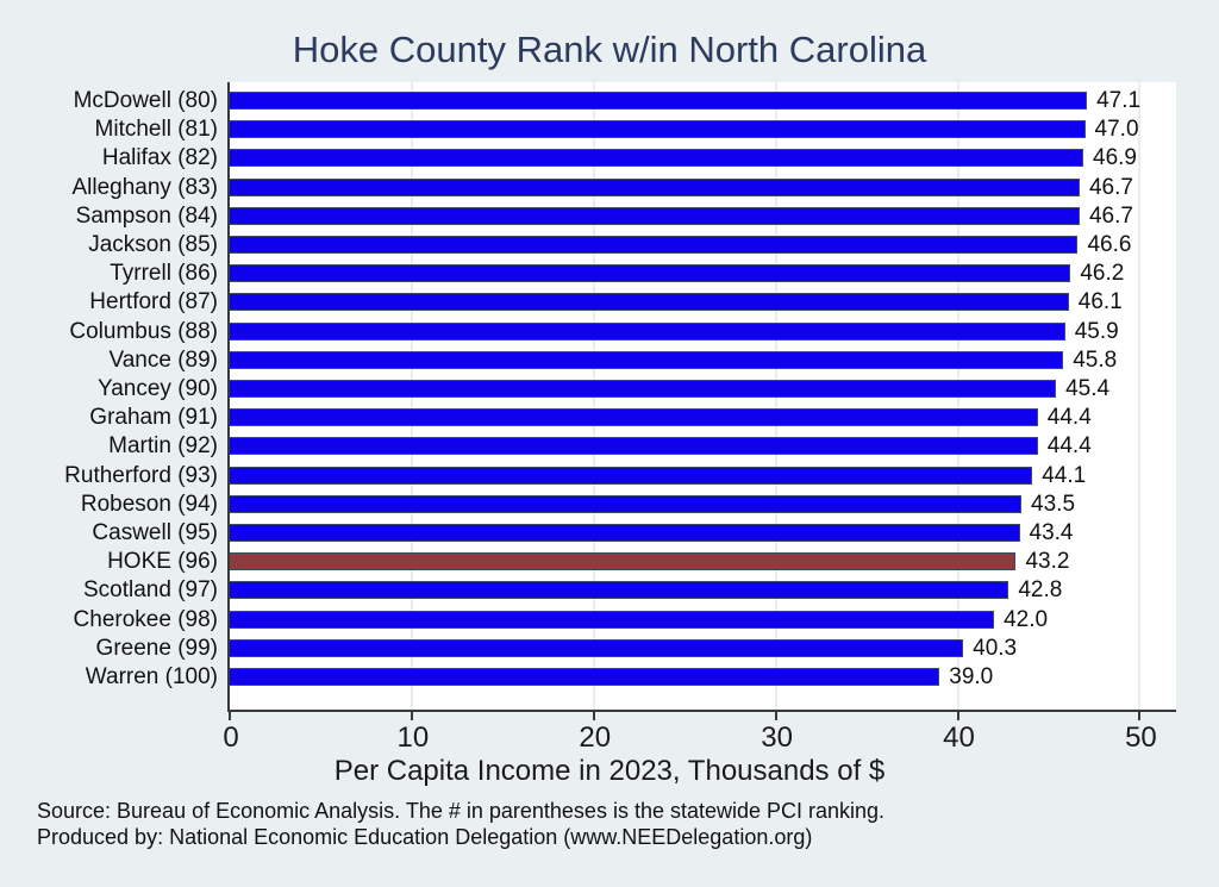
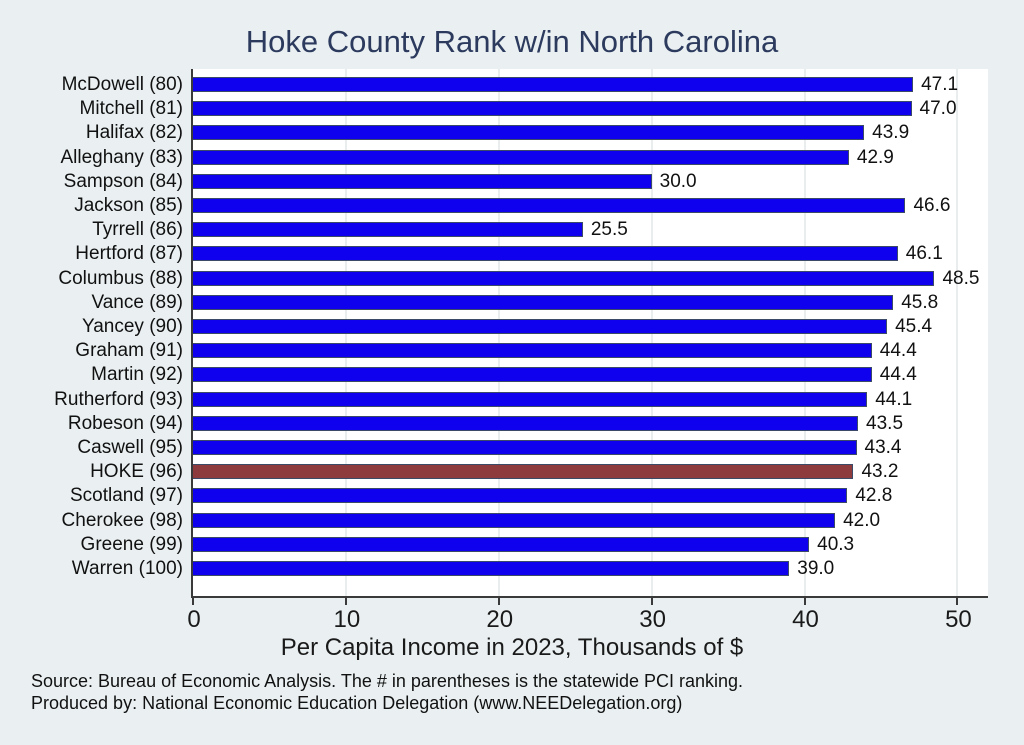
Halifax (82): 46.9 -> 43.9
Alleghany (83): 46.7 -> 42.9
Sampson (84): 46.7 -> 30.0
Tyrrell (86): 46.2 -> 25.5
Columbus (88): 45.9 -> 48.5
